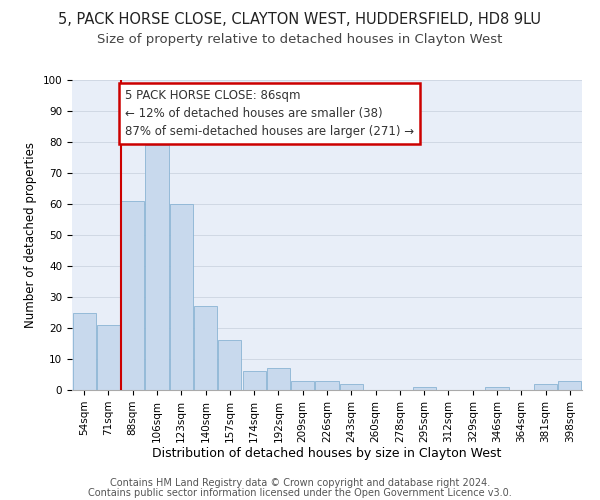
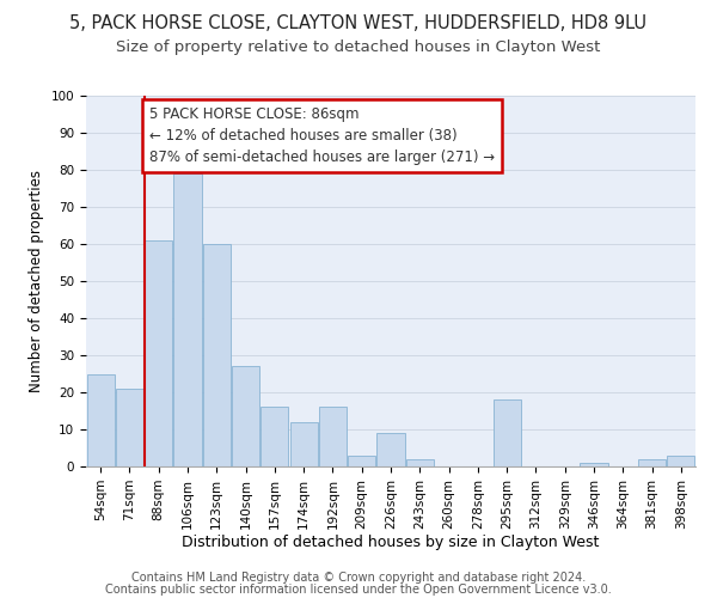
174sqm: 6 -> 12
192sqm: 7 -> 16
226sqm: 3 -> 9
295sqm: 1 -> 18
